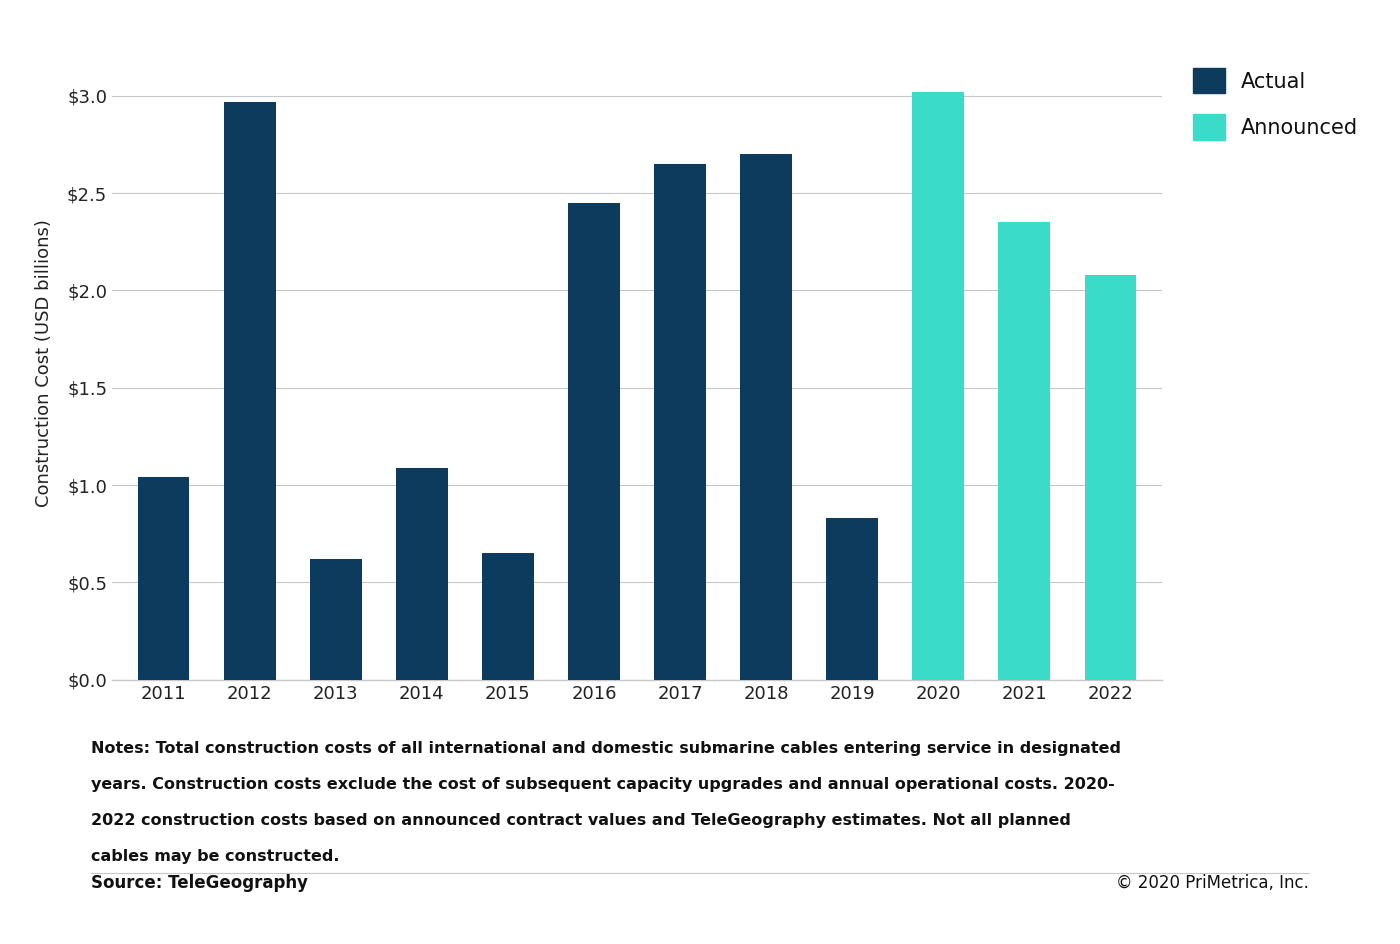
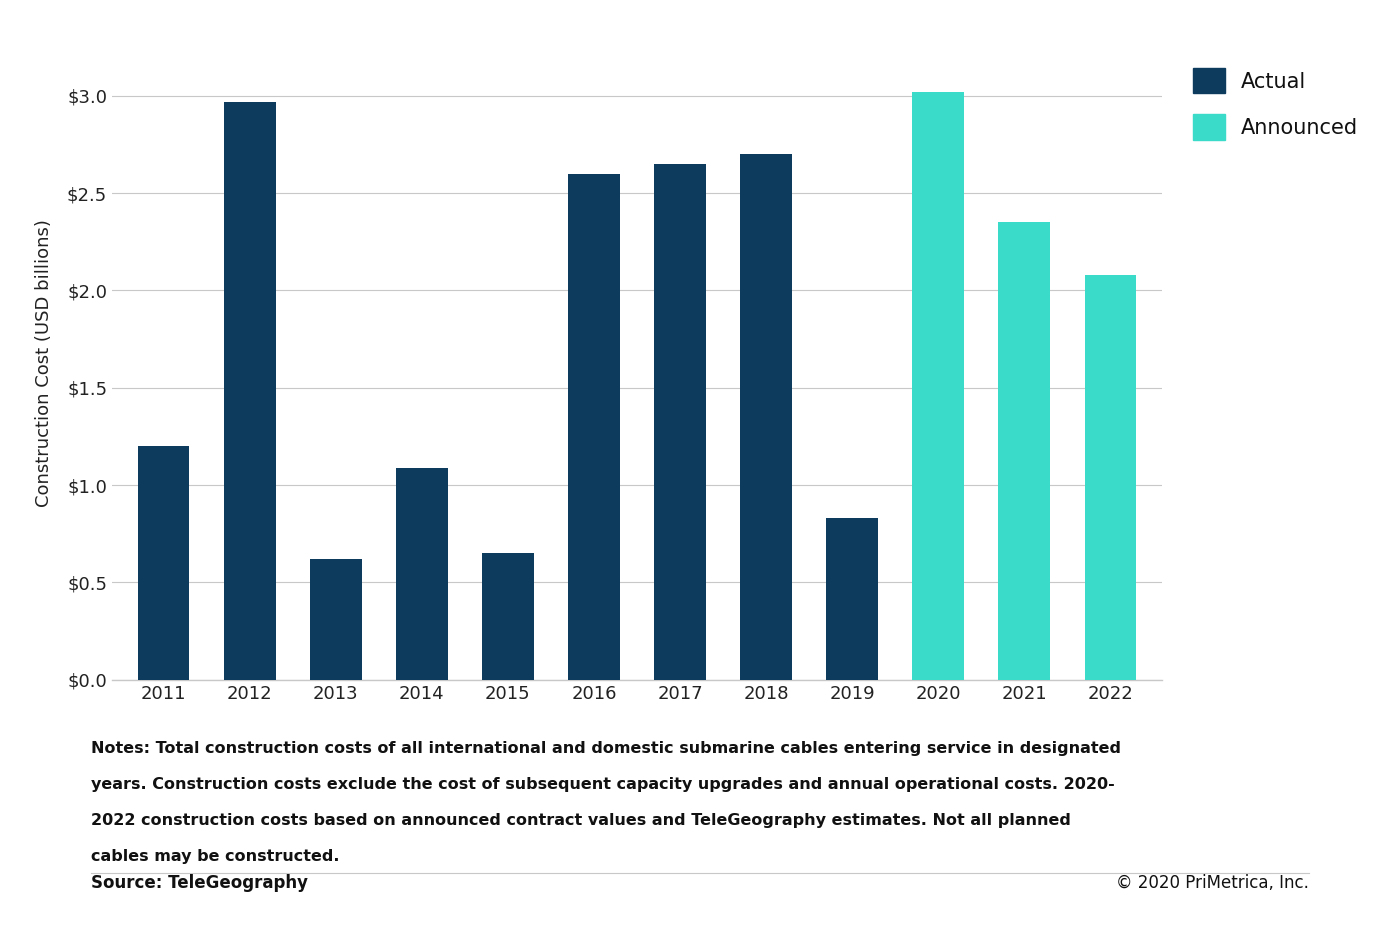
2011: $1.04 -> $1.20
2016: $2.45 -> $2.60
